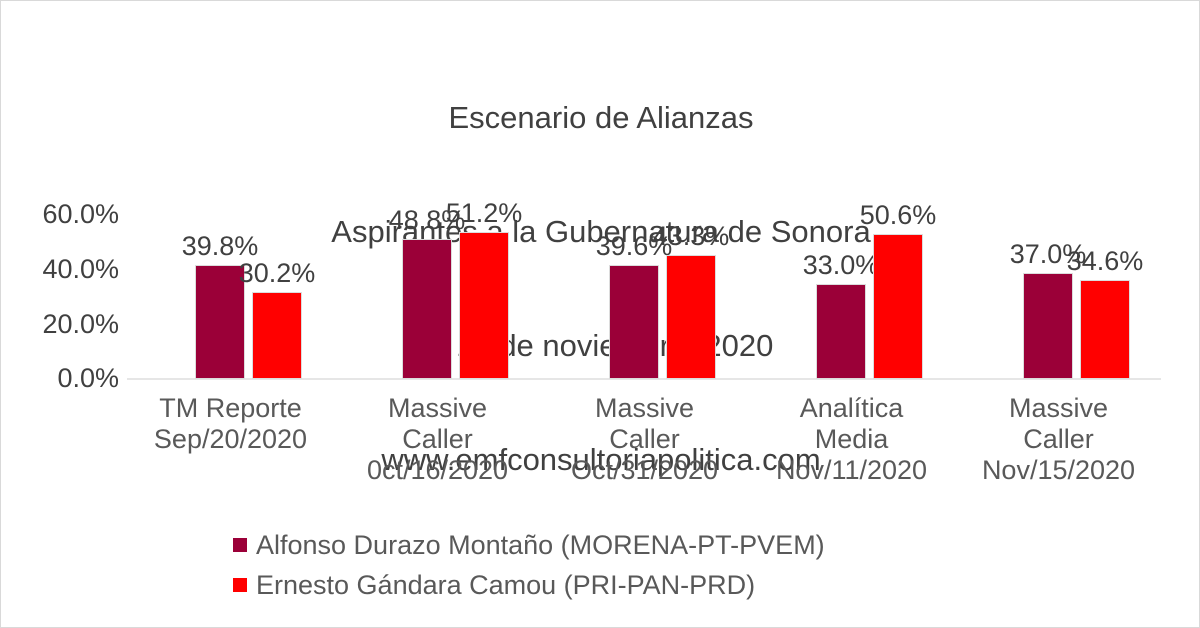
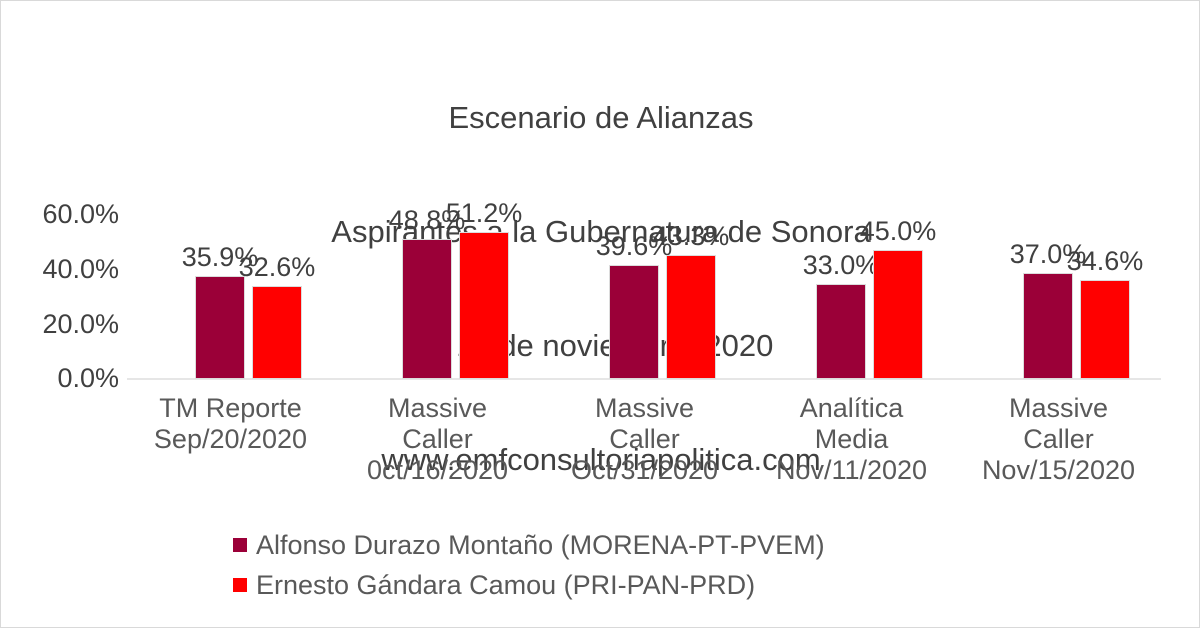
Alfonso Durazo Montaño (MORENA-PT-PVEM)/TM Reporte Sep/20/2020: 39.8% -> 35.9%
Ernesto Gándara Camou (PRI-PAN-PRD)/TM Reporte Sep/20/2020: 30.2% -> 32.6%
Ernesto Gándara Camou (PRI-PAN-PRD)/Analítica Media Nov/11/2020: 50.6% -> 45.0%
